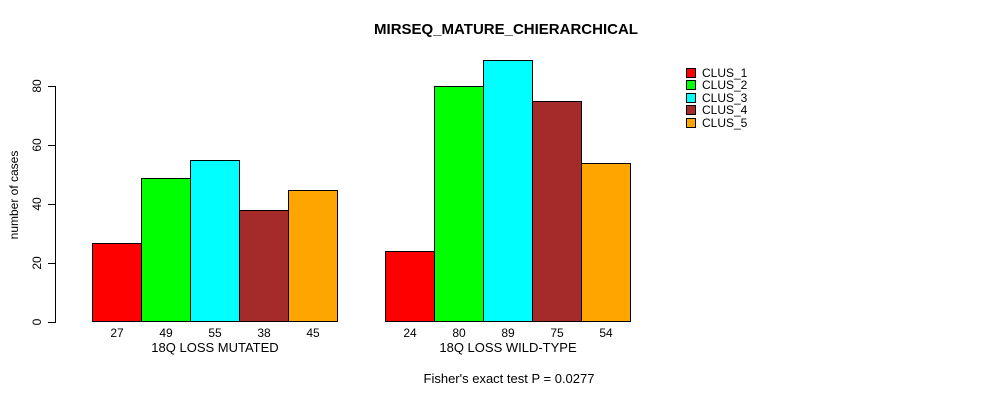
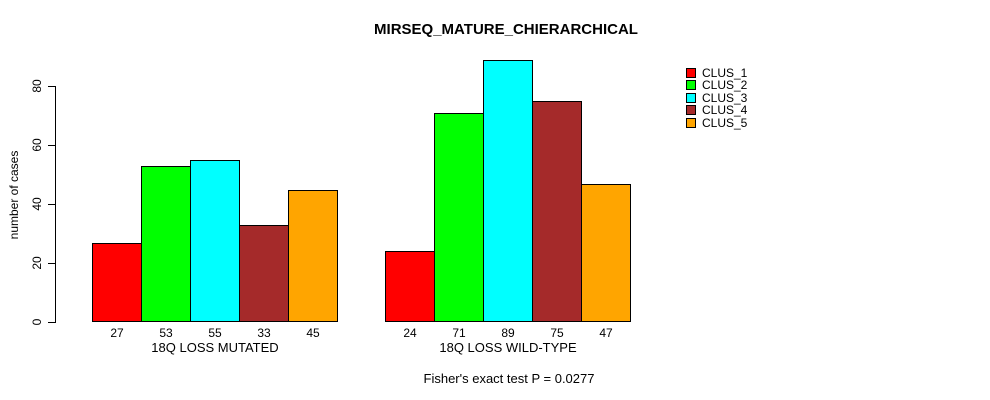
CLUS_2/18Q LOSS MUTATED: 49 -> 53
CLUS_4/18Q LOSS MUTATED: 38 -> 33
CLUS_2/18Q LOSS WILD-TYPE: 80 -> 71
CLUS_5/18Q LOSS WILD-TYPE: 54 -> 47
